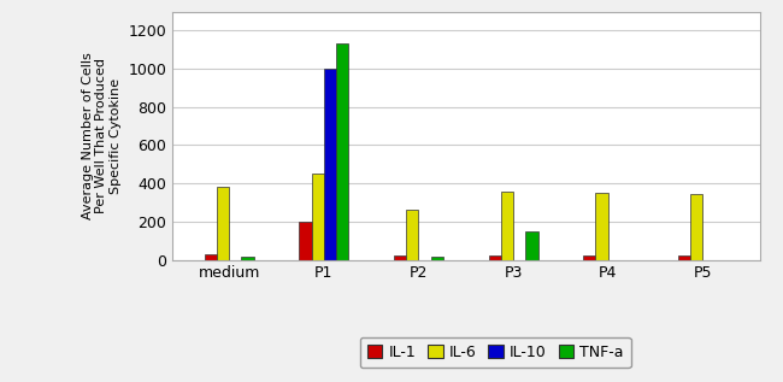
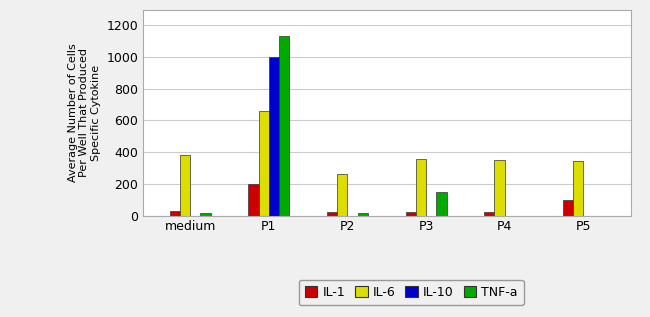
IL-6/P1: 450 -> 660
IL-1/P5: 20 -> 100
